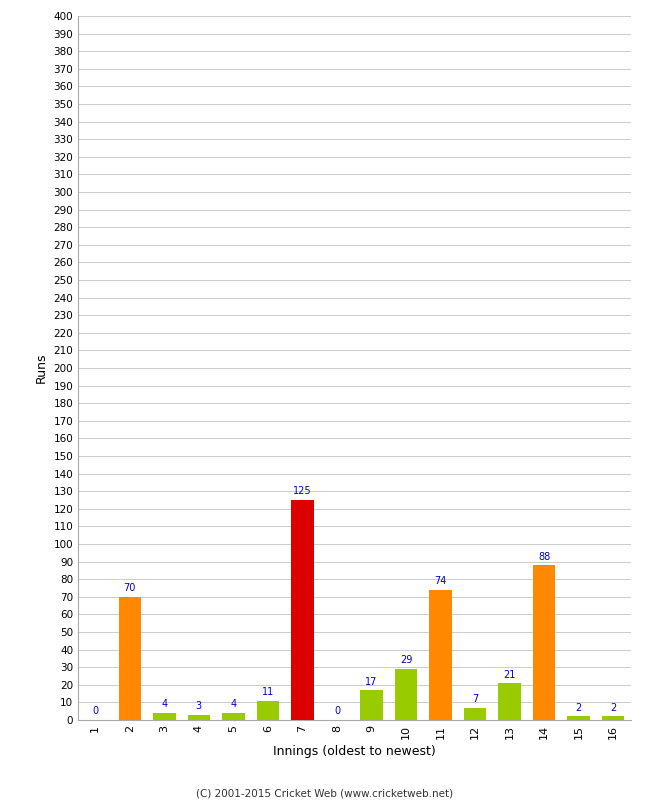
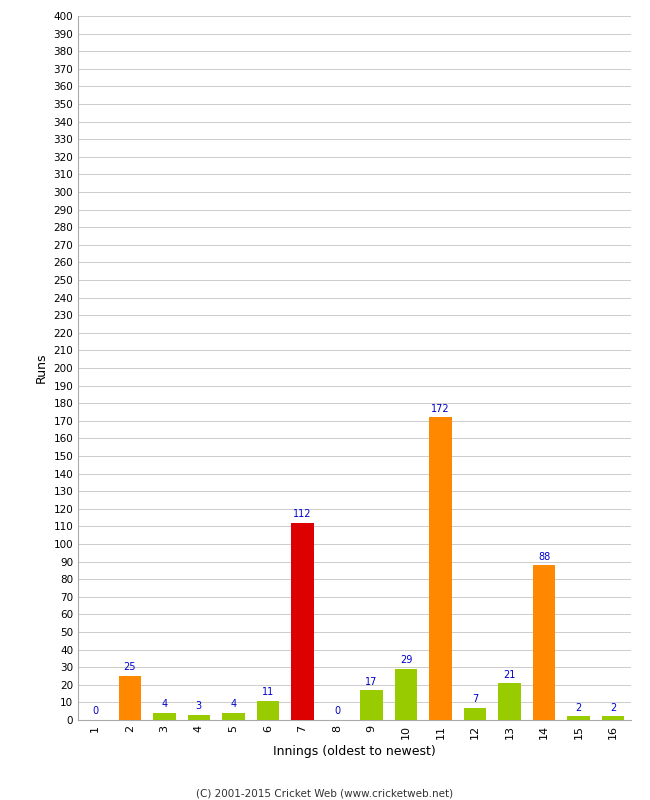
2: 70 -> 25
7: 125 -> 112
11: 74 -> 172
